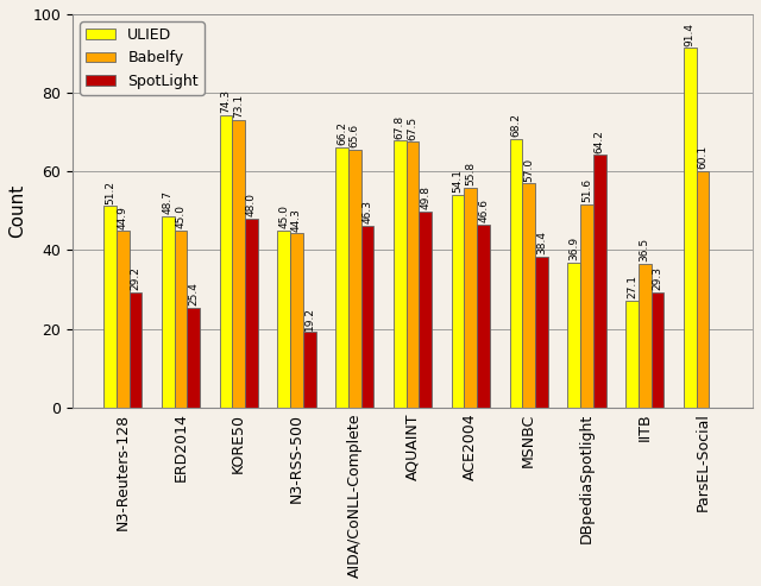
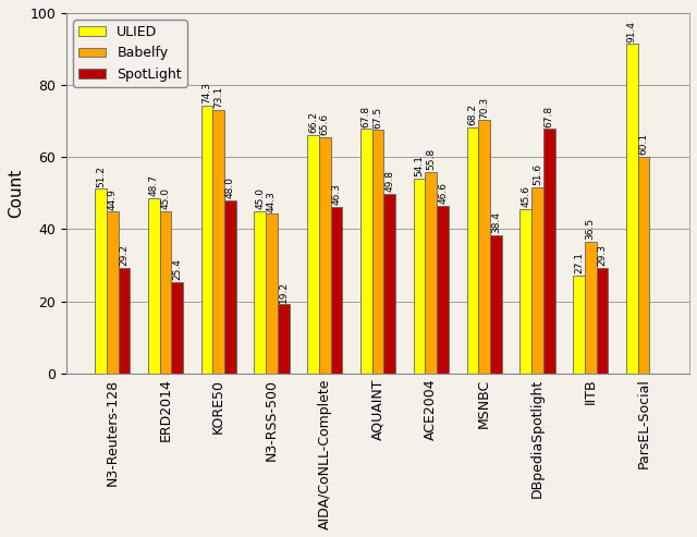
Babelfy/MSNBC: 57.0 -> 70.3
ULIED/DBpediaSpotlight: 36.9 -> 45.6
SpotLight/DBpediaSpotlight: 64.2 -> 67.8
